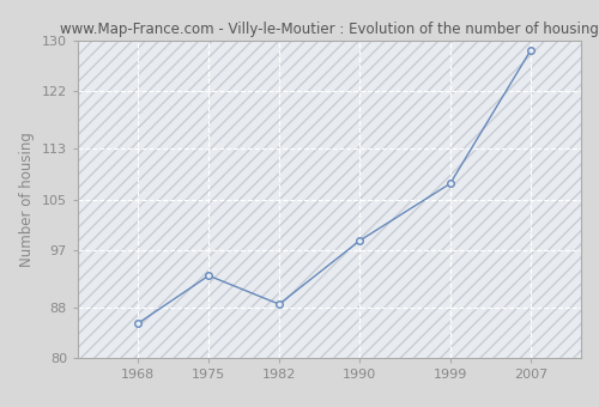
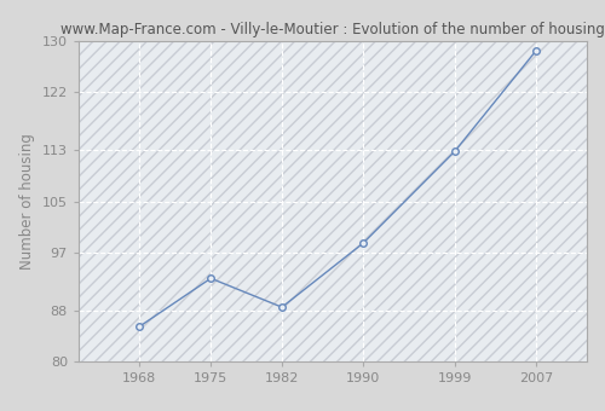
1999: 107.5 -> 112.8
